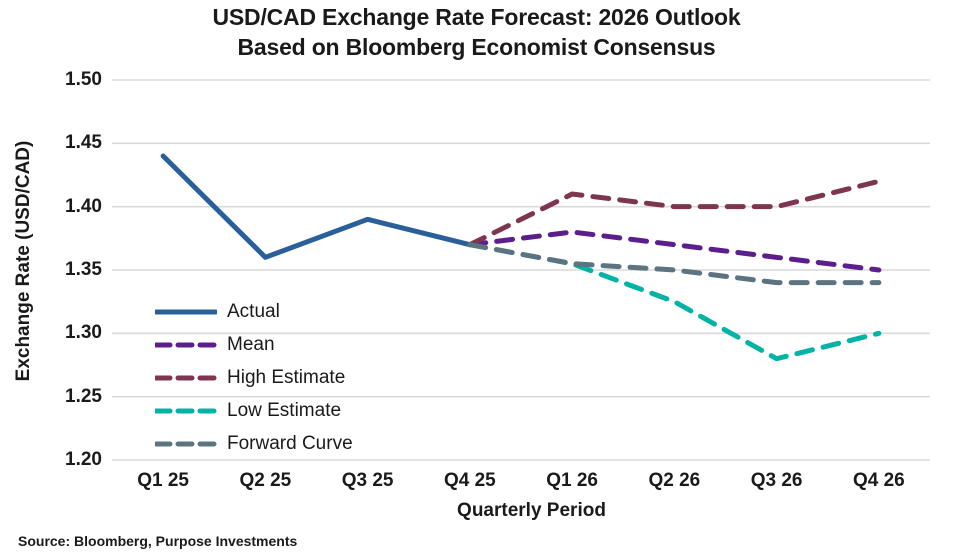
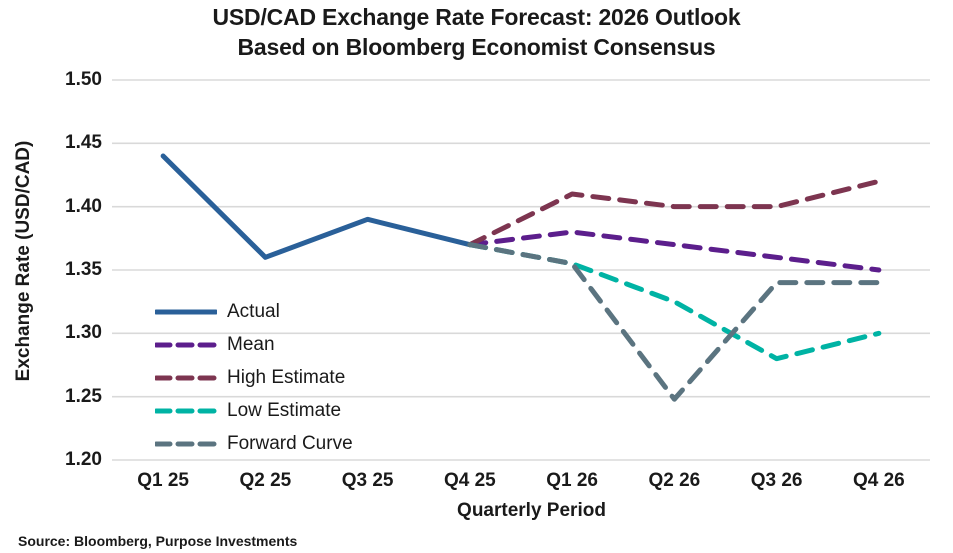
Forward Curve/Q2 26: 1.350 -> 1.248
